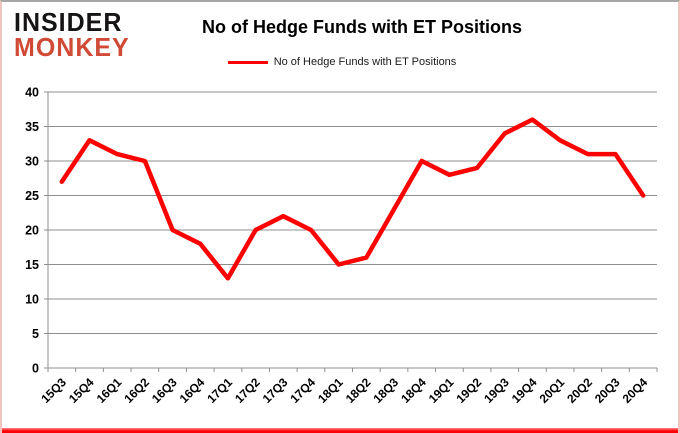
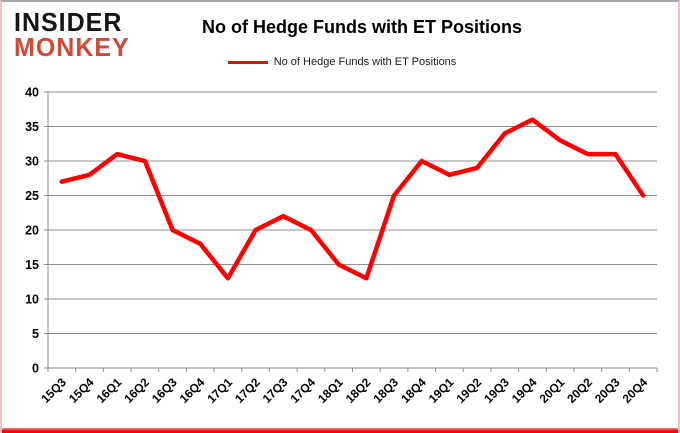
15Q4: 33 -> 28
18Q2: 16 -> 13
18Q3: 23 -> 25
